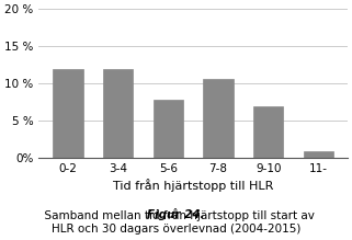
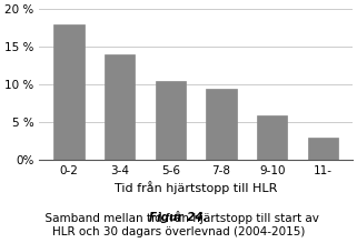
0-2: 12.0 % -> 18.0 %
3-4: 12.0 % -> 14.0 %
5-6: 7.8 % -> 10.5 %
7-8: 10.6 % -> 9.5 %
9-10: 7.0 % -> 6.0 %
11-: 1.0 % -> 3.0 %
